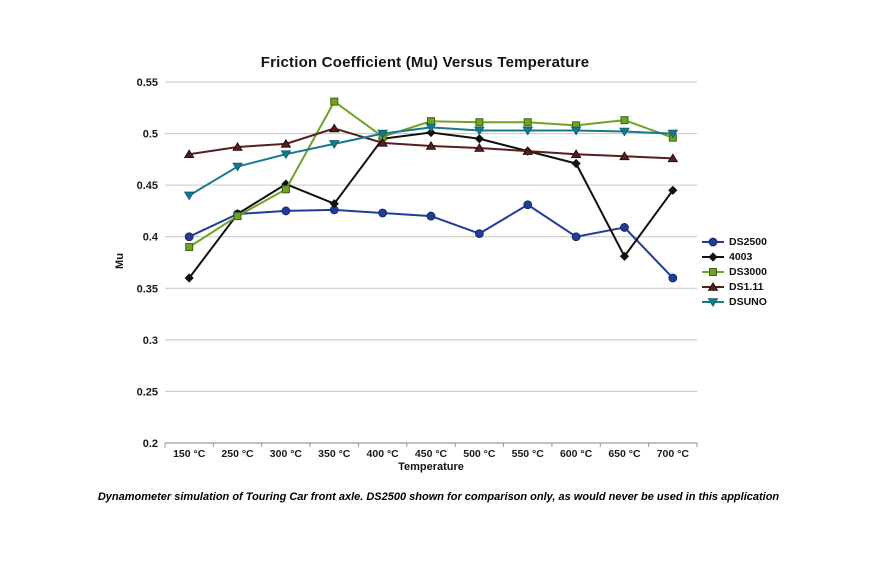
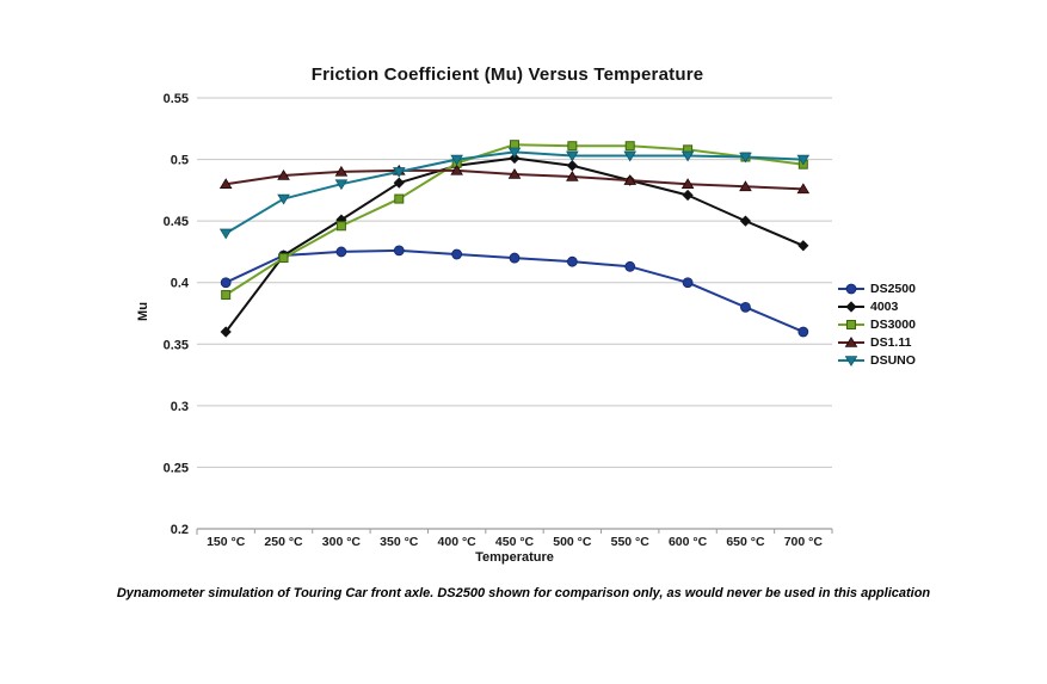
4003/350 °C: 0.432 -> 0.481
DS3000/350 °C: 0.531 -> 0.468
DS1.11/350 °C: 0.505 -> 0.491
DS2500/500 °C: 0.403 -> 0.417
DS2500/550 °C: 0.431 -> 0.413
DS2500/650 °C: 0.409 -> 0.380
4003/650 °C: 0.381 -> 0.450
DS3000/650 °C: 0.513 -> 0.502
4003/700 °C: 0.445 -> 0.430
